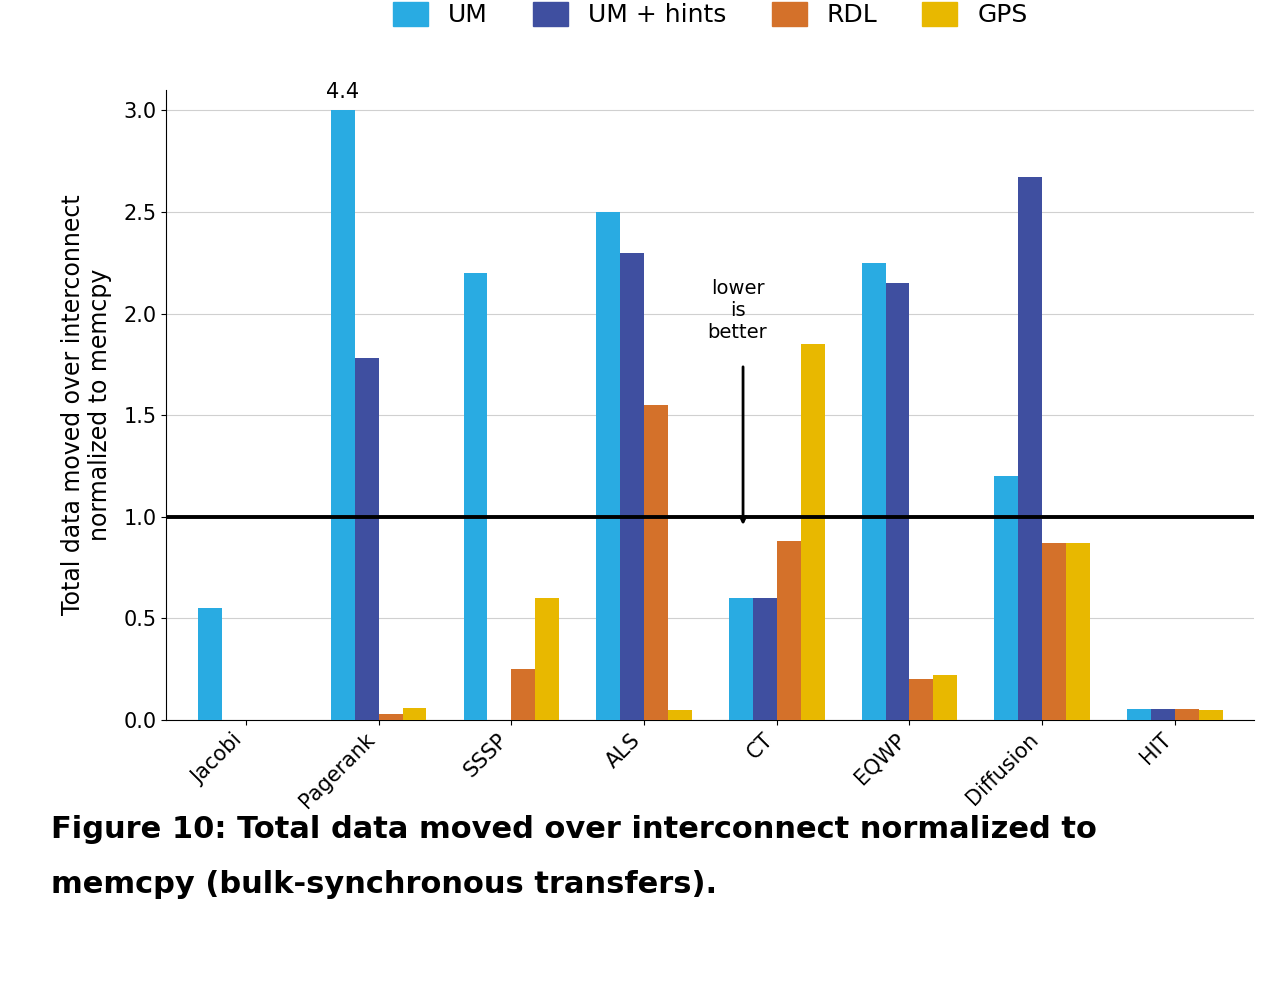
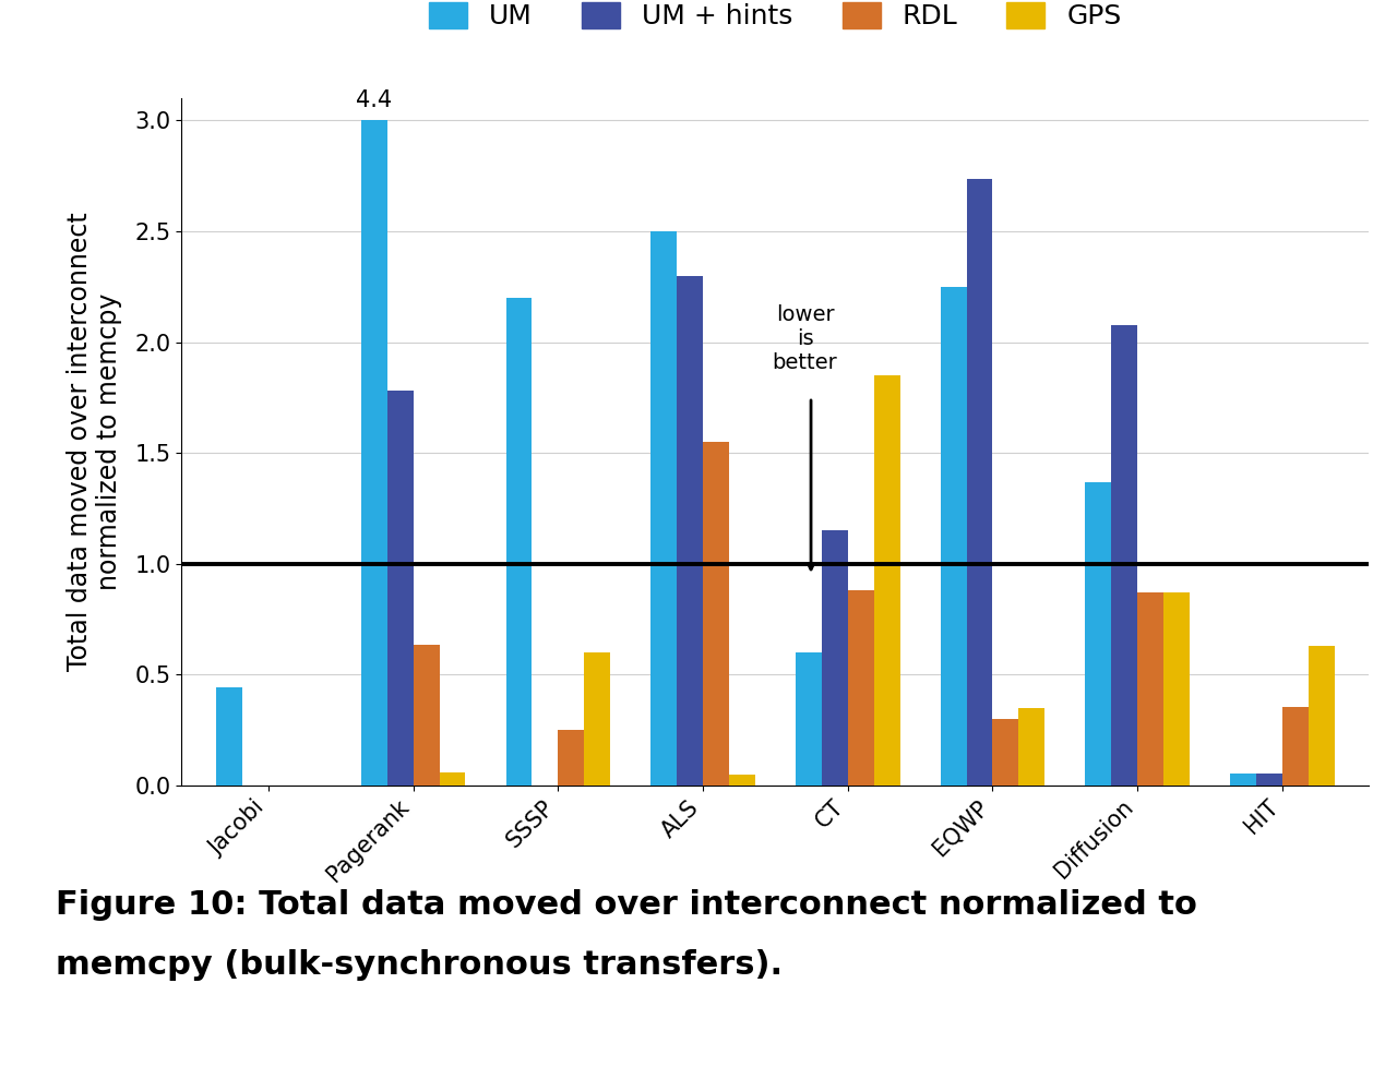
UM/Jacobi: 0.550 -> 0.445
RDL/Pagerank: 0.030 -> 0.635
UM + hints/CT: 0.600 -> 1.150
UM + hints/EQWP: 2.150 -> 2.735
RDL/EQWP: 0.200 -> 0.300
GPS/EQWP: 0.22 -> 0.35
UM/Diffusion: 1.200 -> 1.370
UM + hints/Diffusion: 2.670 -> 2.075
RDL/HIT: 0.055 -> 0.355
GPS/HIT: 0.05 -> 0.63
